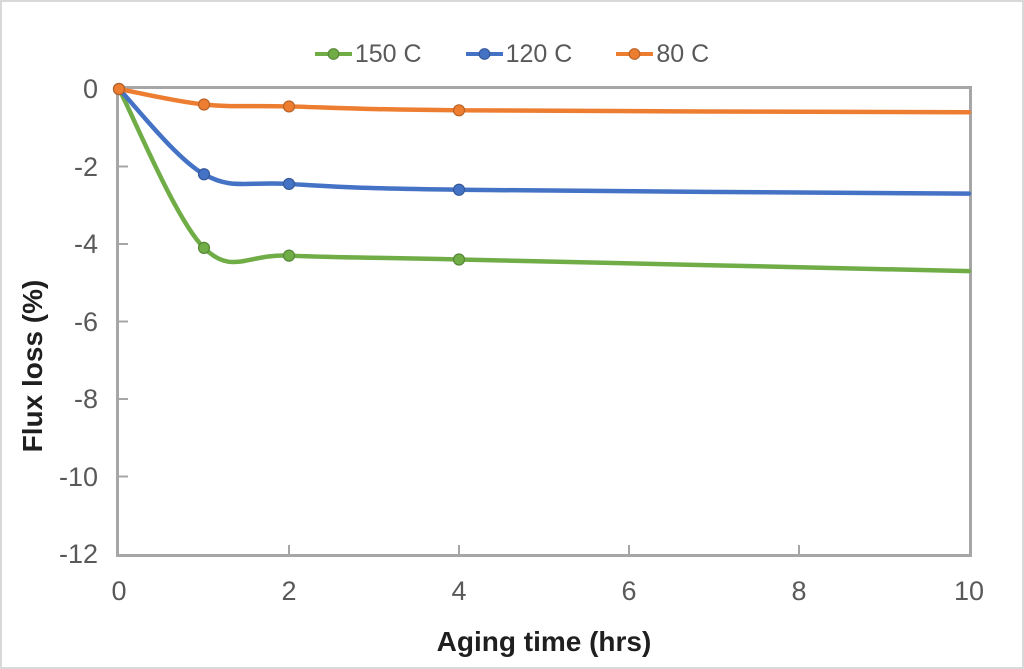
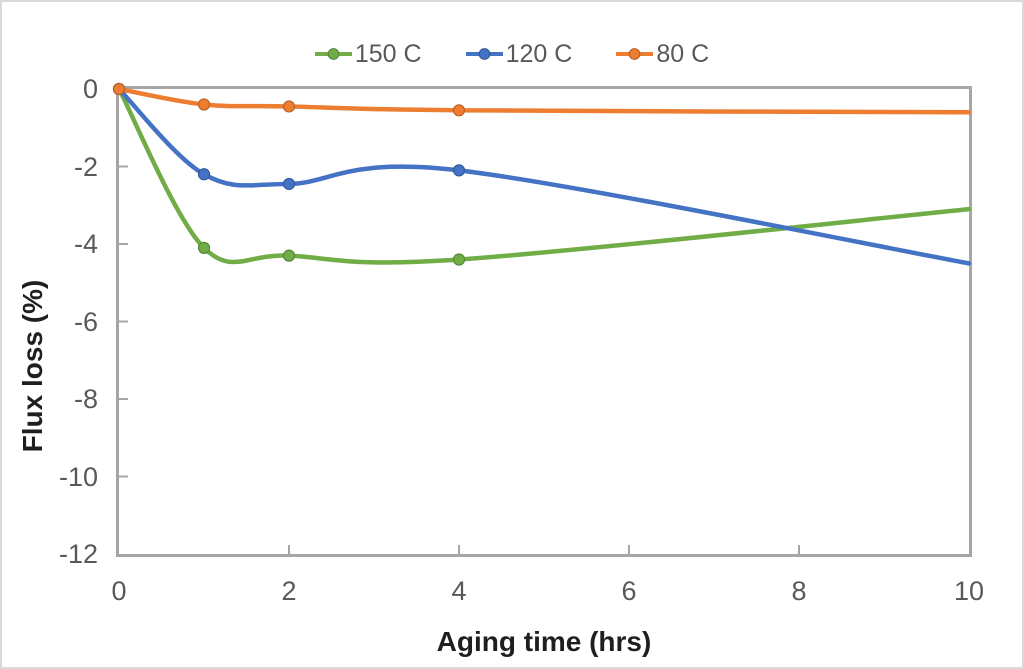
120 C/4: -2.6 -> -2.1
150 C/10: -4.7 -> -3.1
120 C/10: -2.7 -> -4.5
